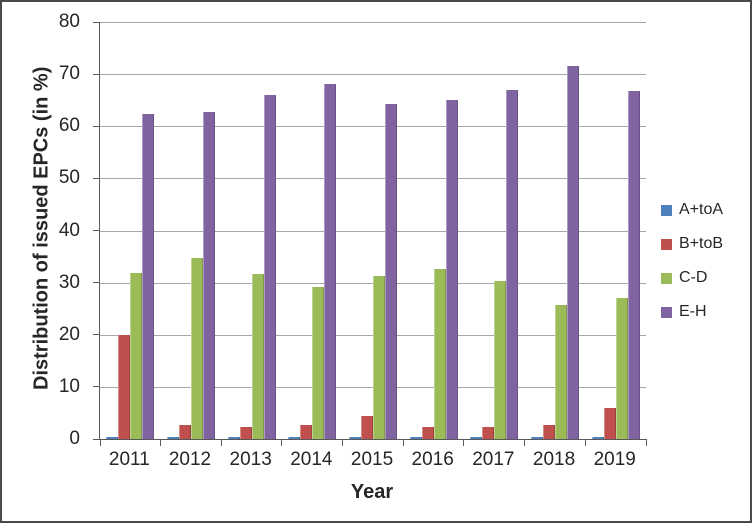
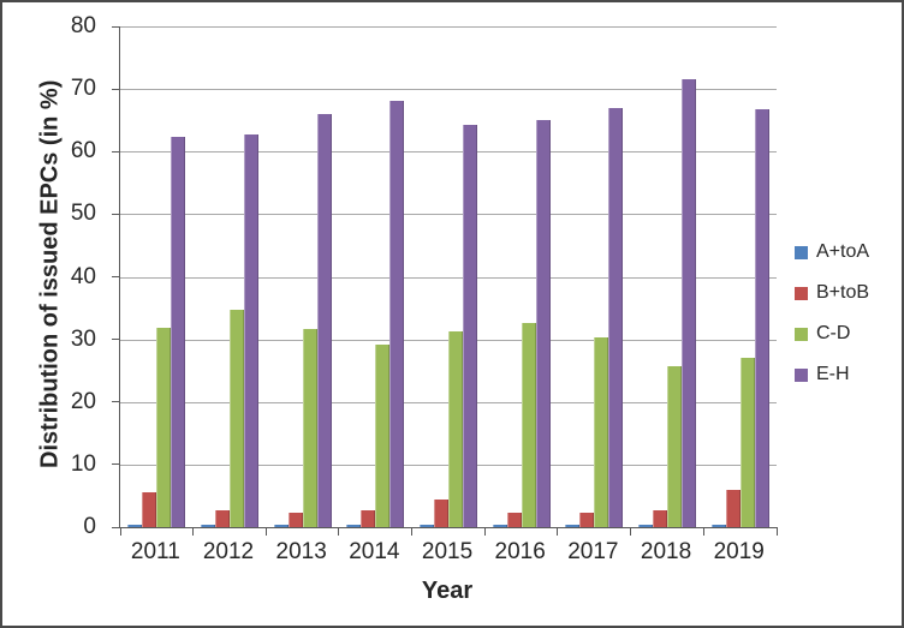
B+toB/2011: 20 -> 6
